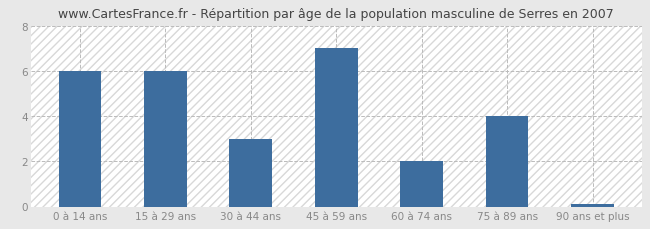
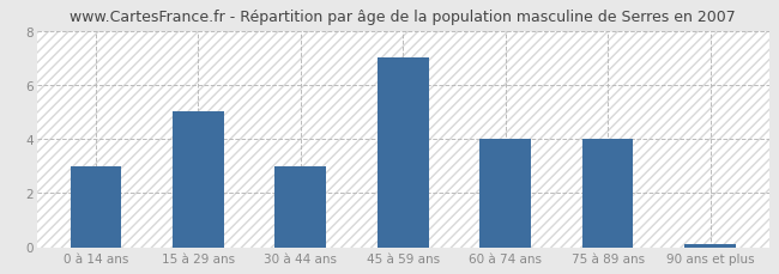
0 à 14 ans: 6.0 -> 3.0
15 à 29 ans: 6.0 -> 5.0
60 à 74 ans: 2.0 -> 4.0
